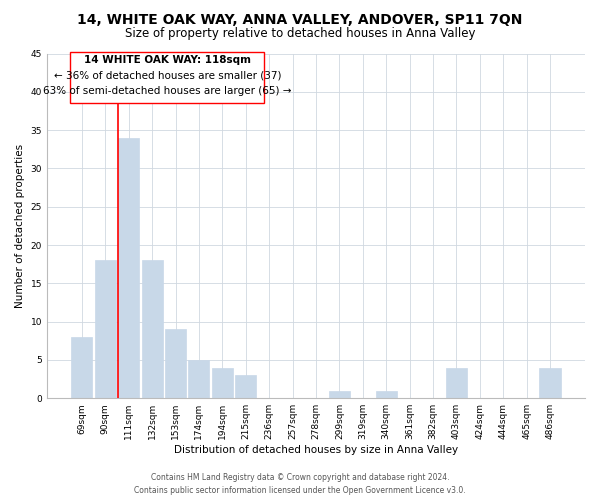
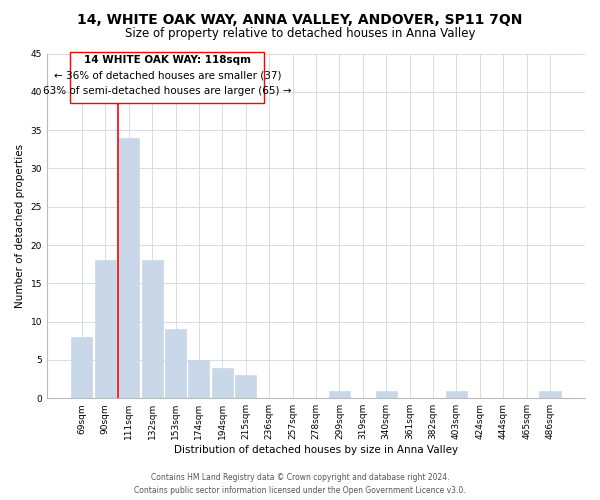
403sqm: 4 -> 1
486sqm: 4 -> 1
